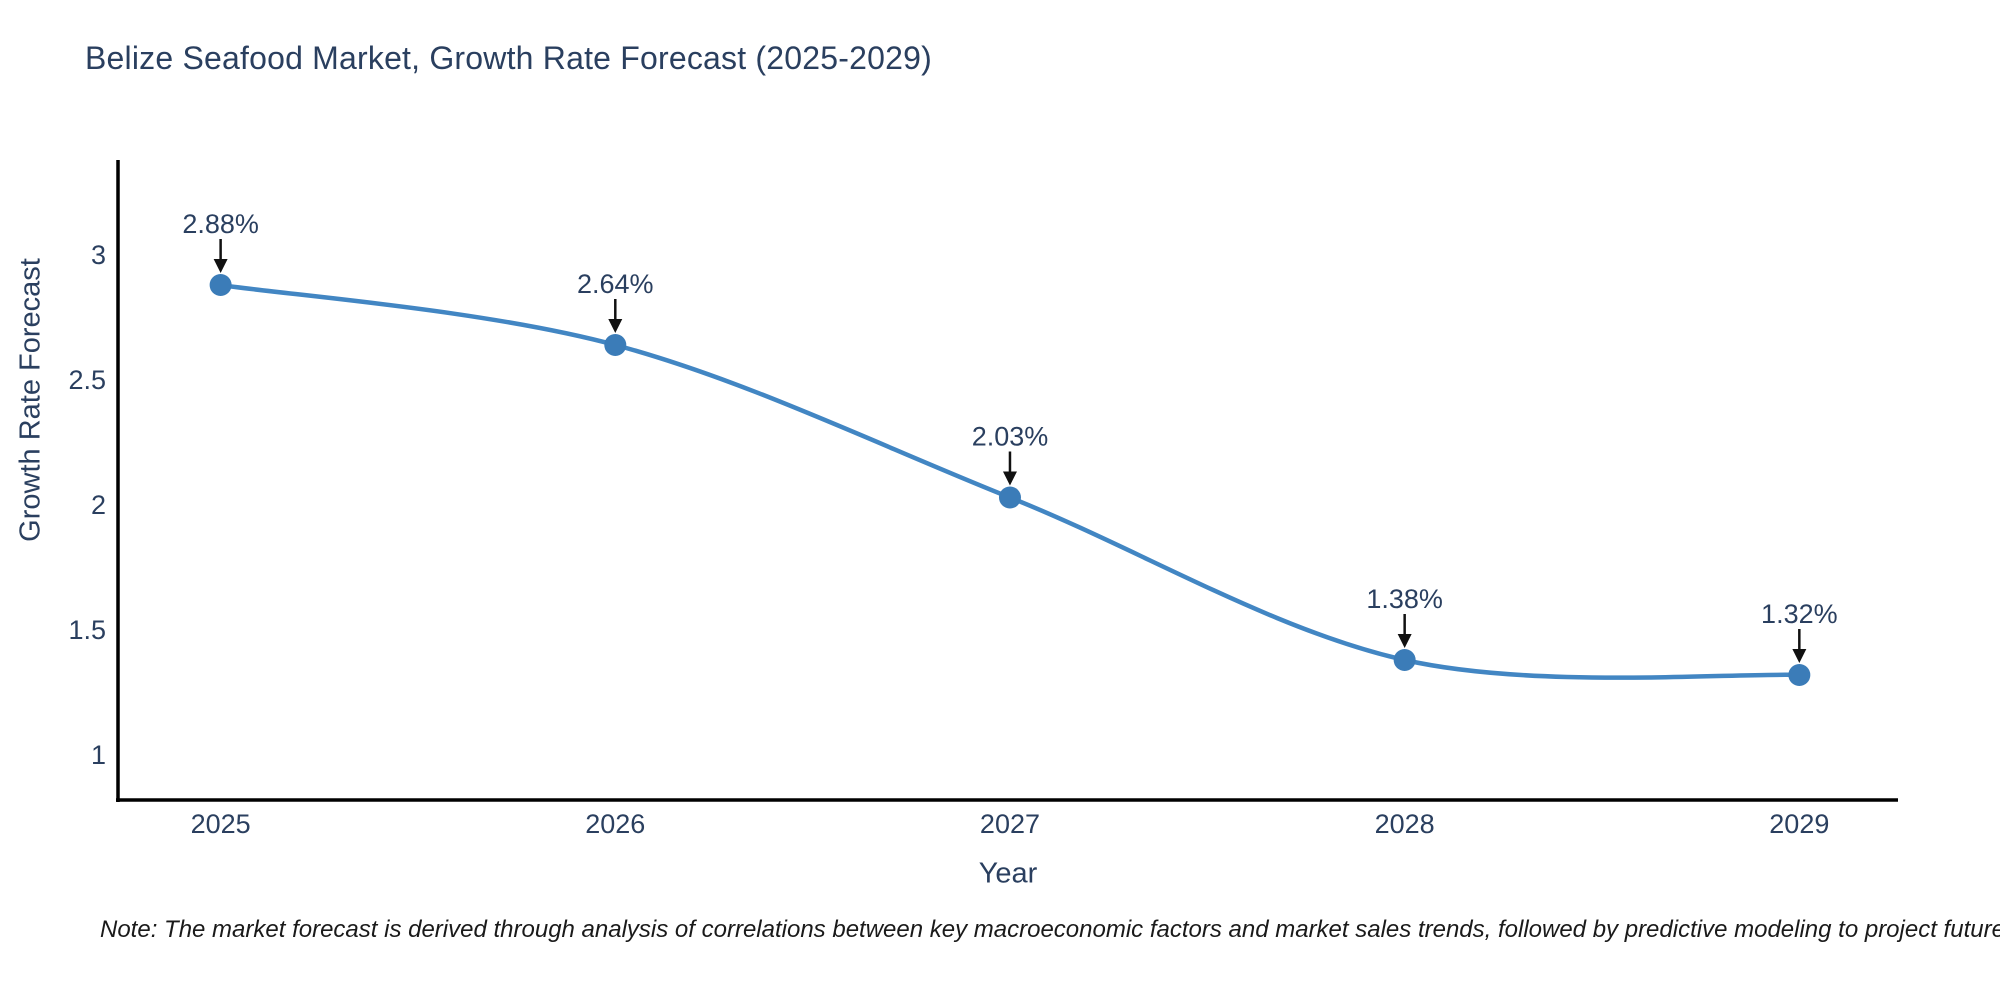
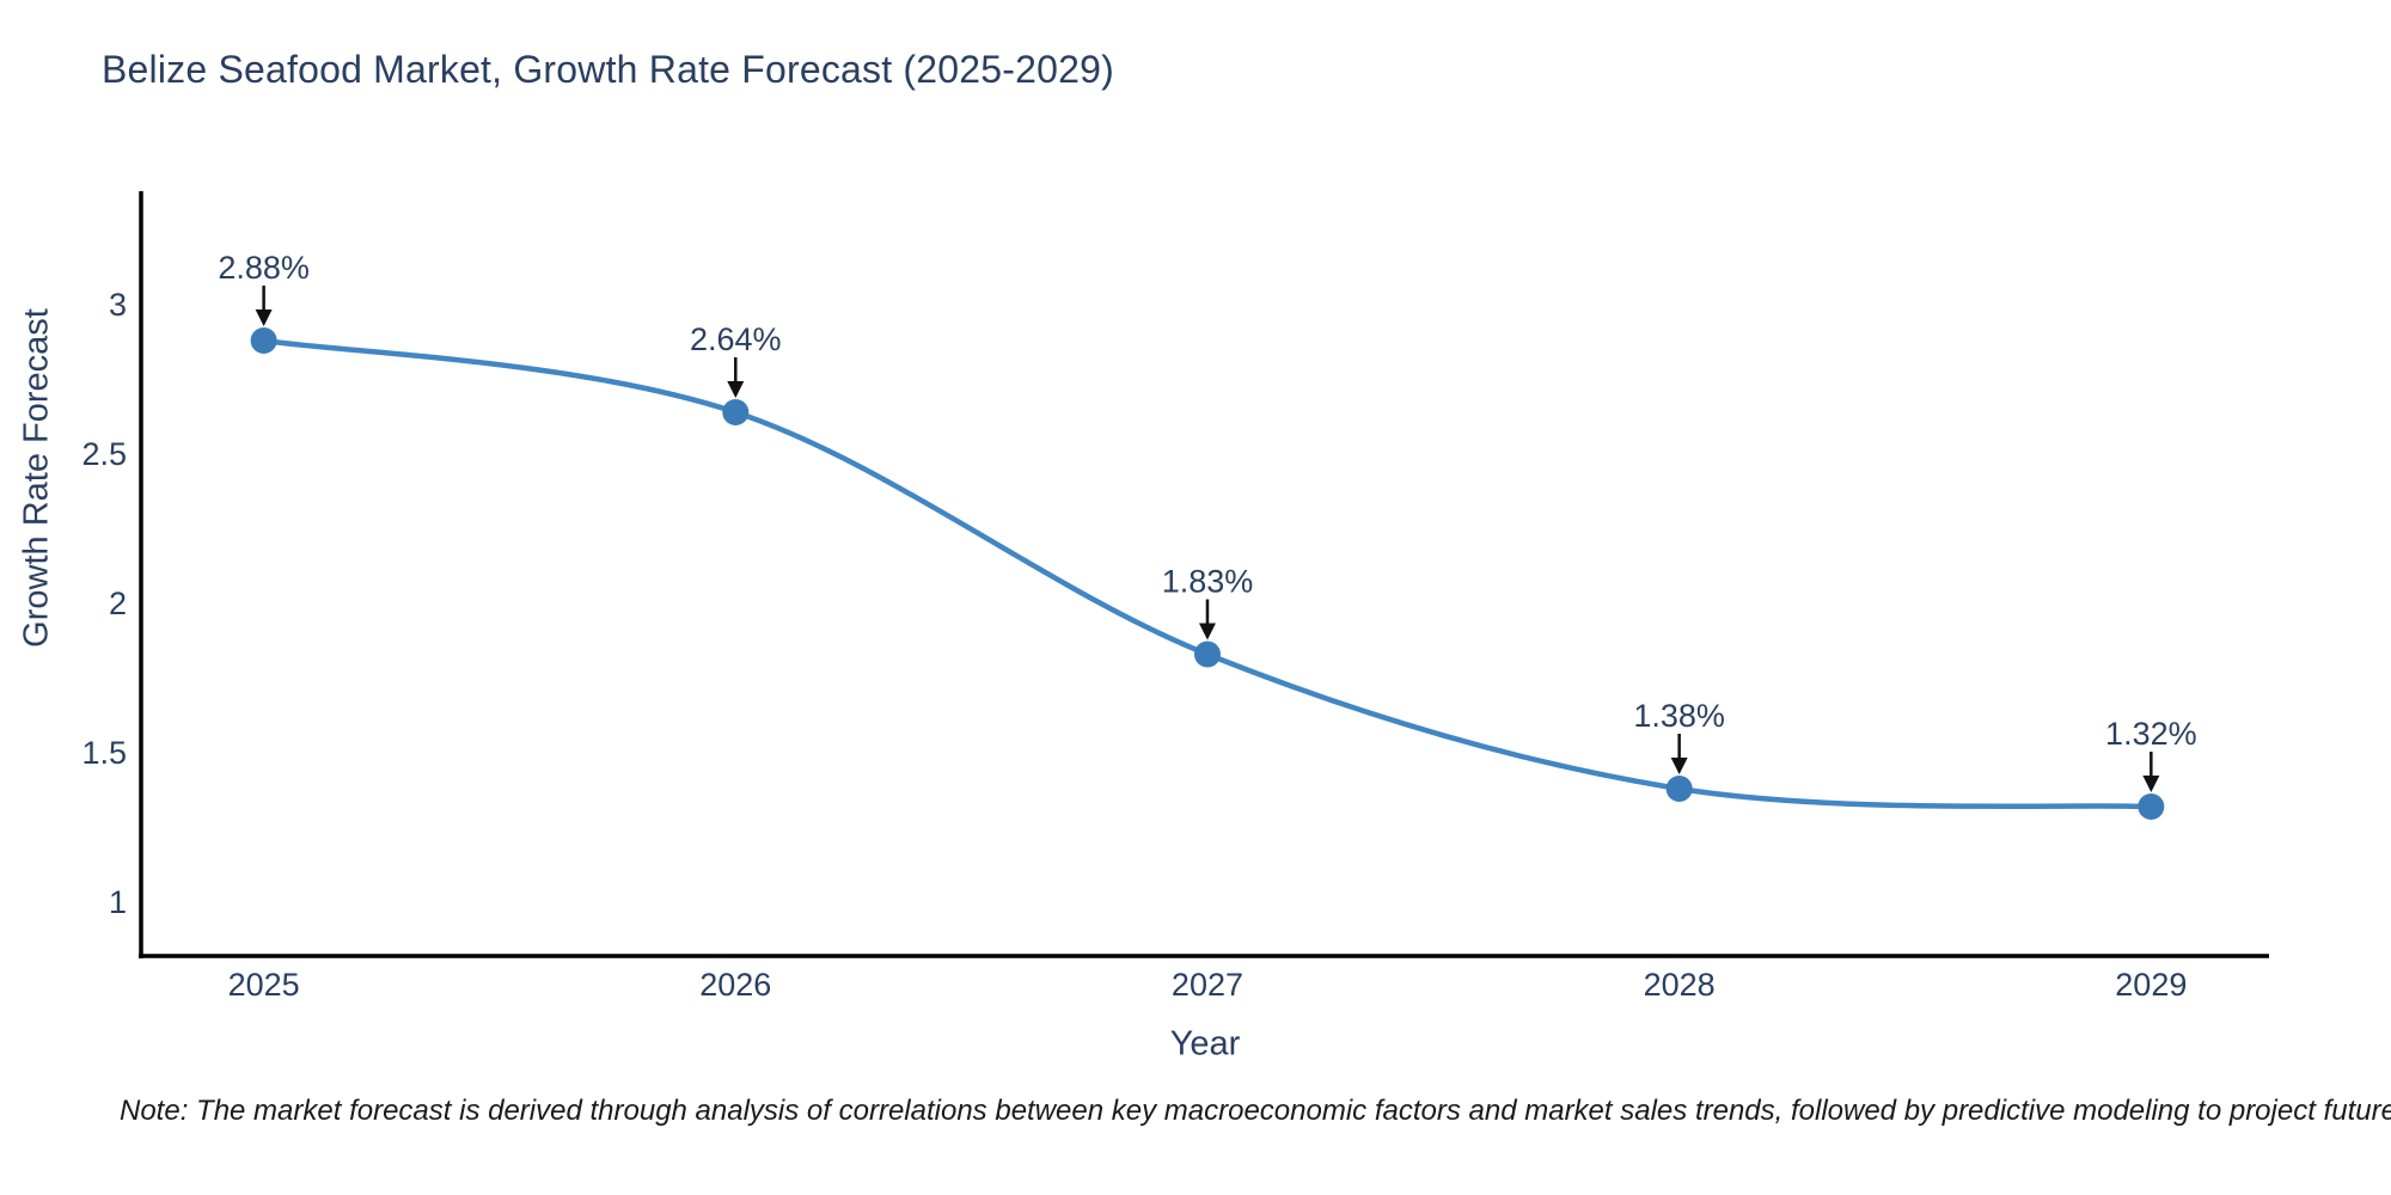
2027: 2.03% -> 1.83%
